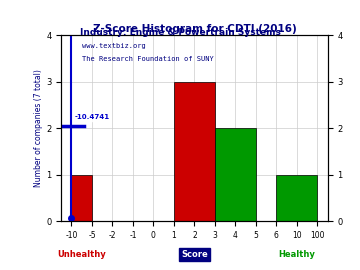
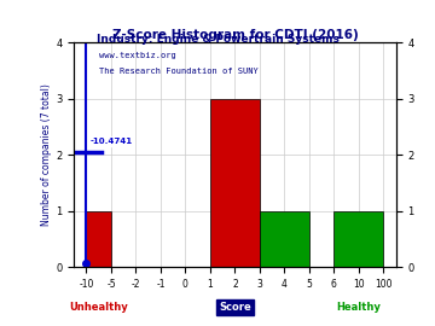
4: 2 -> 1
